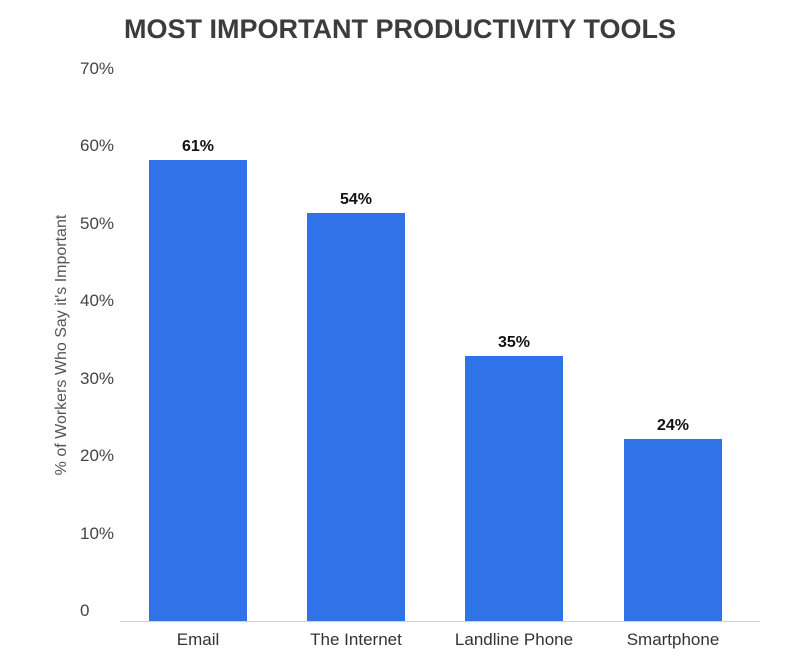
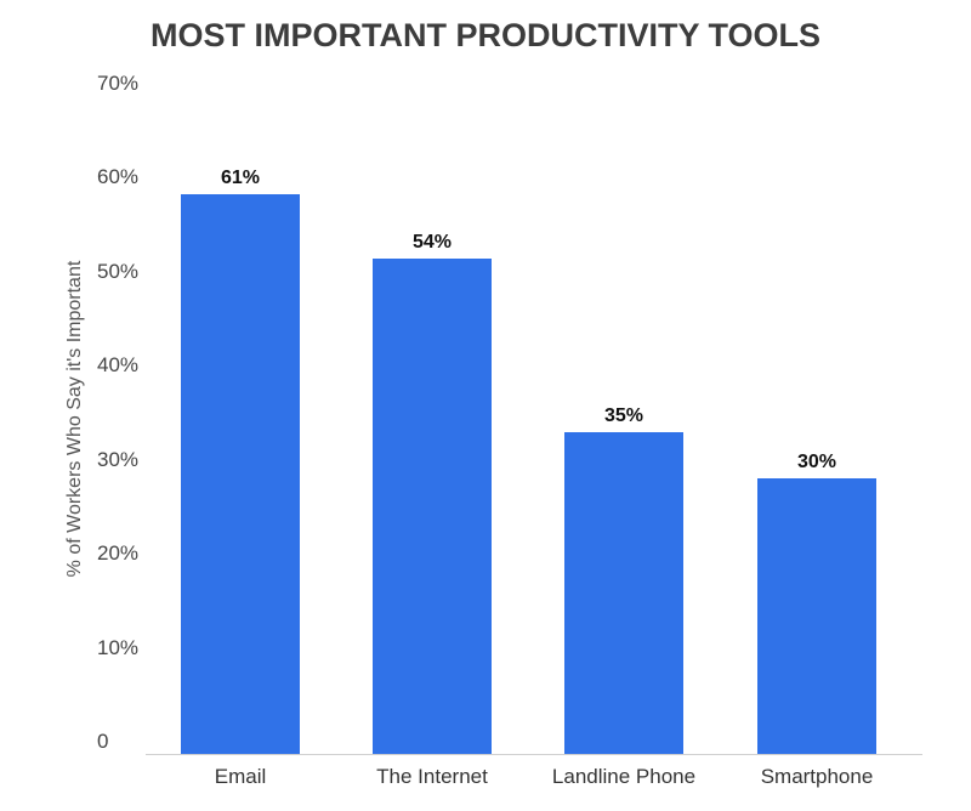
Smartphone: 24% -> 30%
